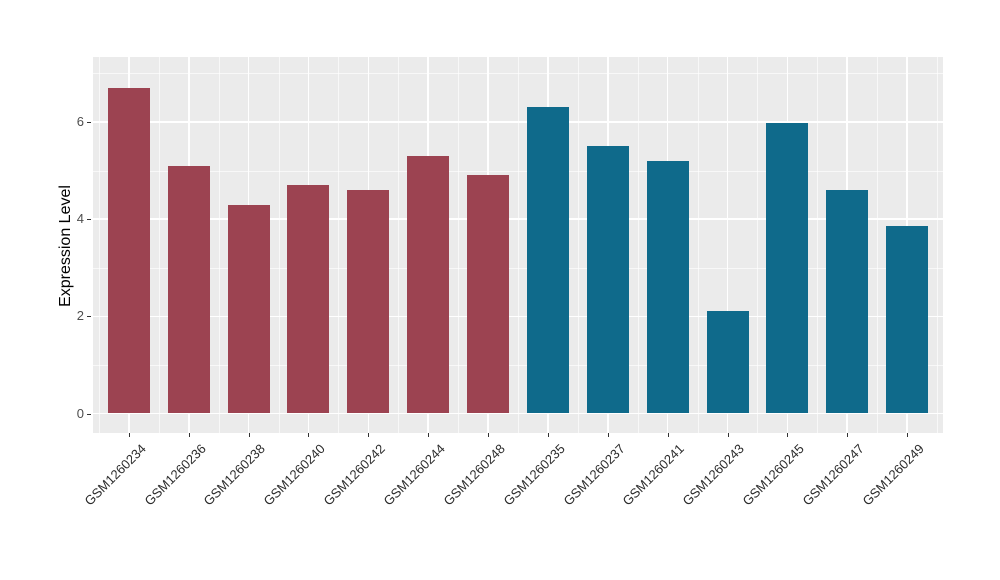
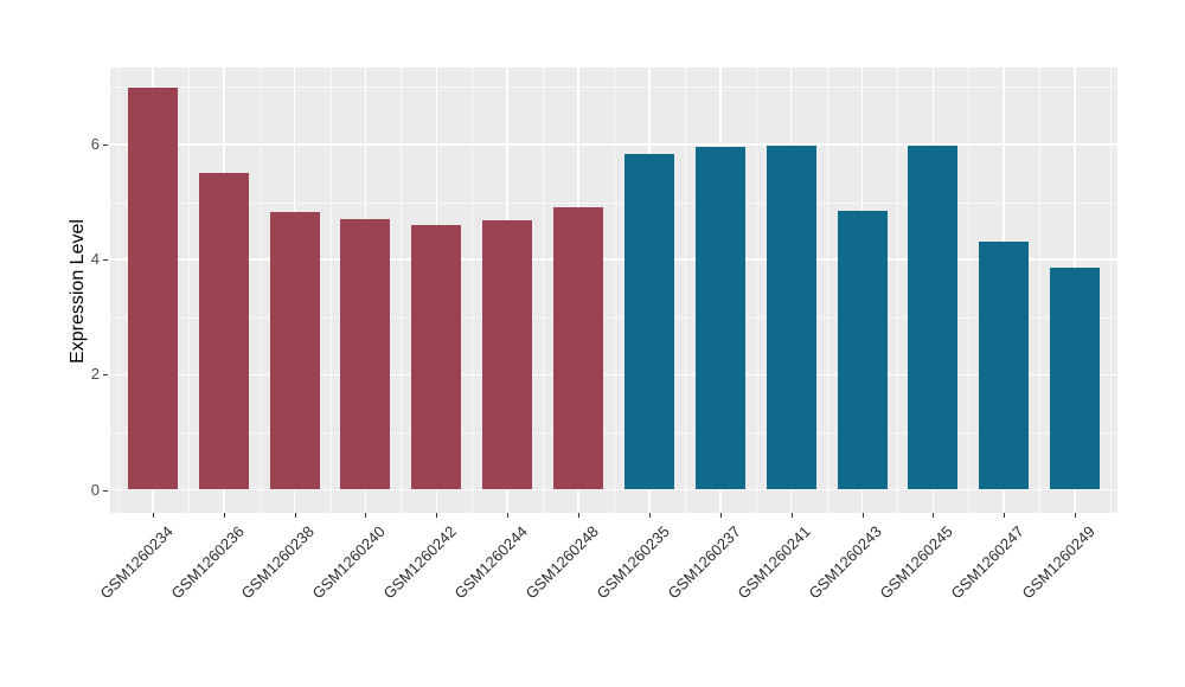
GSM1260234: 6.7 -> 7.0
GSM1260236: 5.1 -> 5.5
GSM1260238: 4.3 -> 4.8
GSM1260244: 5.3 -> 4.7
GSM1260235: 6.3 -> 5.8
GSM1260237: 5.5 -> 6.0
GSM1260241: 5.2 -> 6.0
GSM1260243: 2.1 -> 4.8
GSM1260247: 4.6 -> 4.3
